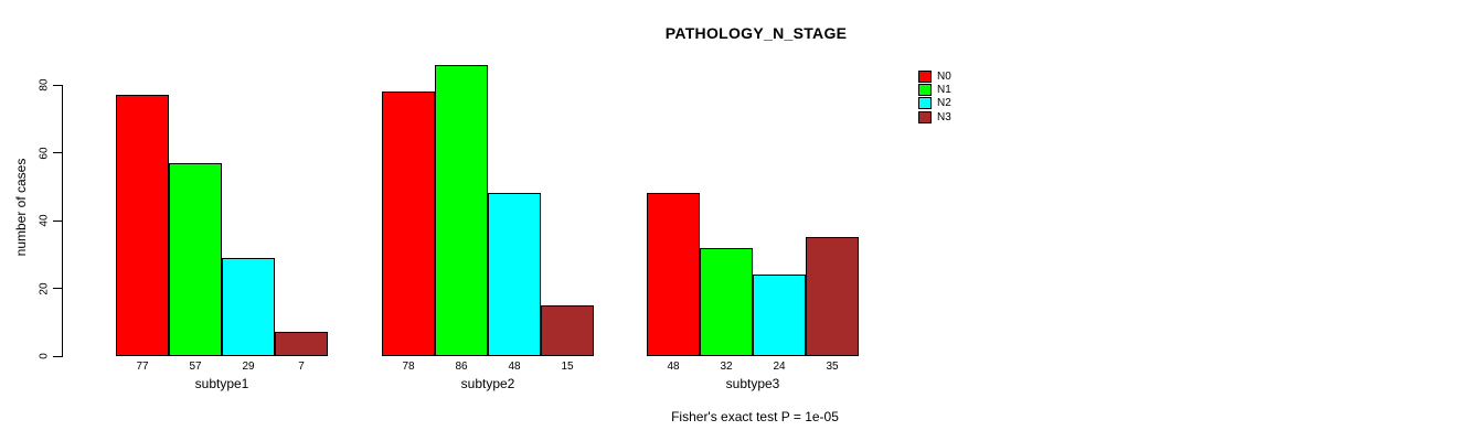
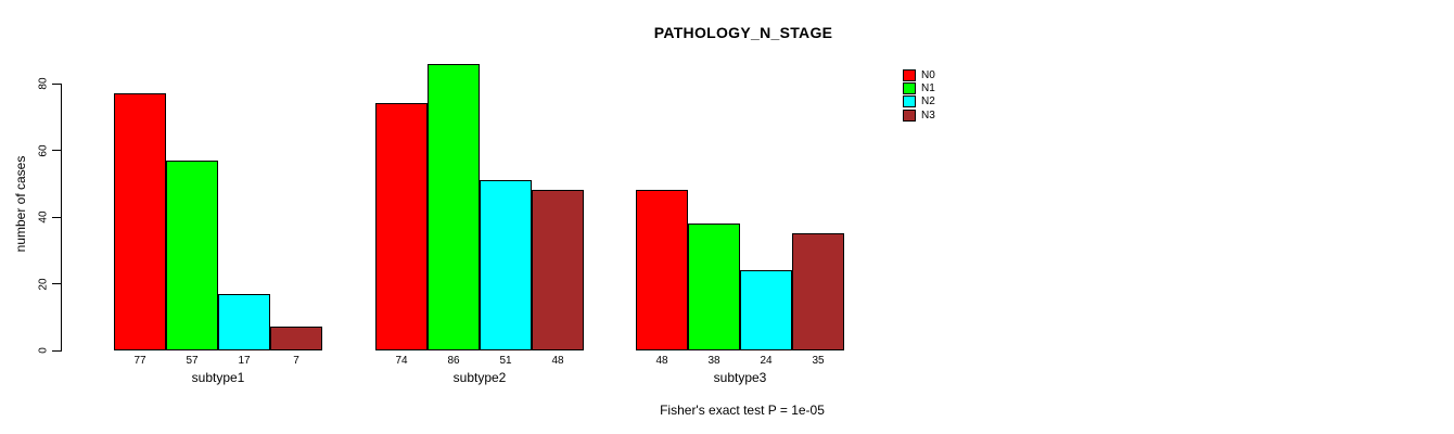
N2/subtype1: 29 -> 17
N0/subtype2: 78 -> 74
N2/subtype2: 48 -> 51
N3/subtype2: 15 -> 48
N1/subtype3: 32 -> 38
